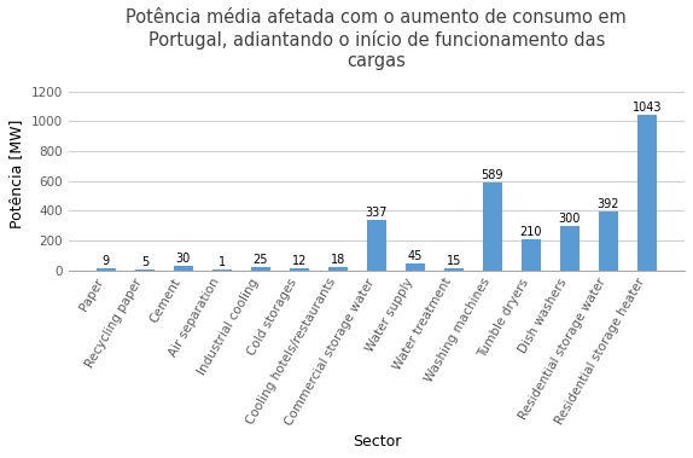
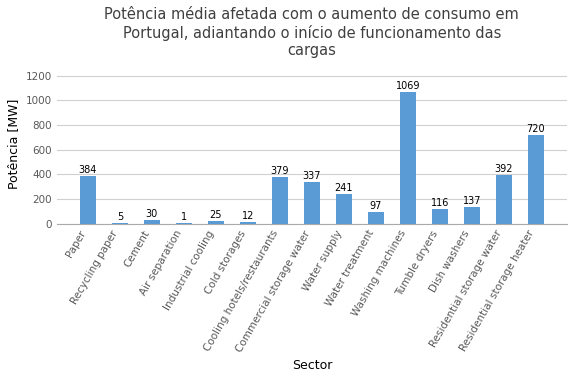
Paper: 9 -> 384
Cooling hotels/restaurants: 18 -> 379
Water supply: 45 -> 241
Water treatment: 15 -> 97
Washing machines: 589 -> 1069
Tumble dryers: 210 -> 116
Dish washers: 300 -> 137
Residential storage heater: 1043 -> 720
